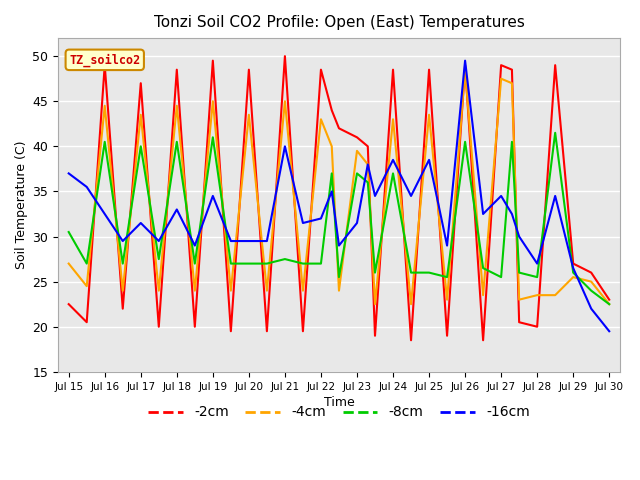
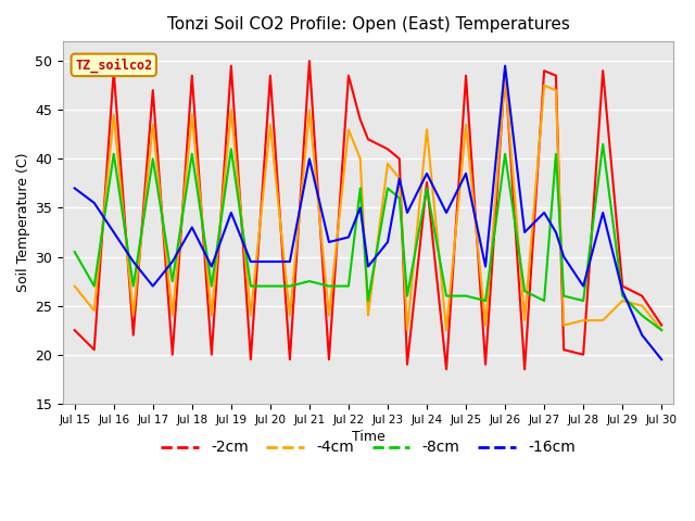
-16cm/Jul 17: 31.5 -> 27.0
-2cm/Jul 24: 48.5 -> 37.6
